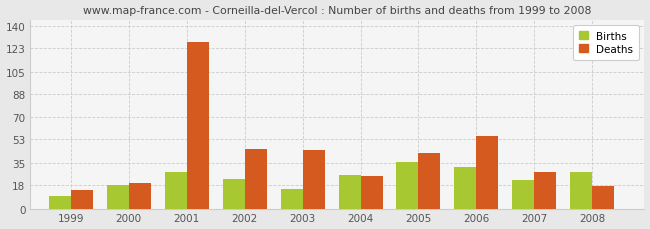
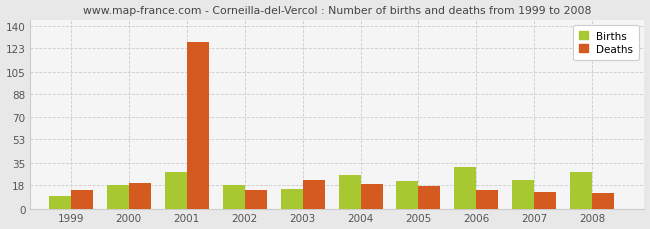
Births/2002: 23 -> 18
Deaths/2002: 46 -> 14
Deaths/2003: 45 -> 22
Deaths/2004: 25 -> 19
Births/2005: 36 -> 21
Deaths/2005: 43 -> 17
Deaths/2006: 56 -> 14
Deaths/2007: 28 -> 13
Deaths/2008: 17 -> 12
